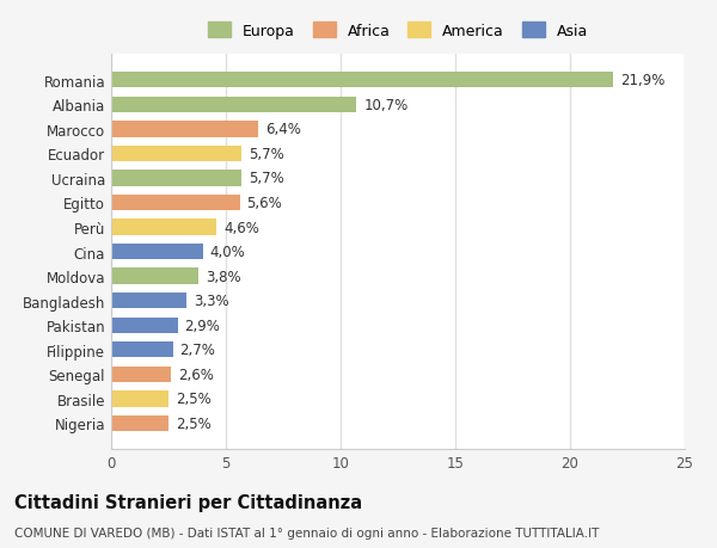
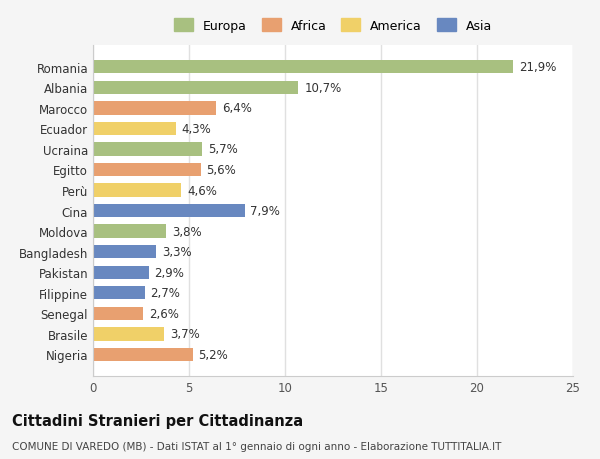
Ecuador: 5,7% -> 4,3%
Cina: 4,0% -> 7,9%
Brasile: 2,5% -> 3,7%
Nigeria: 2,5% -> 5,2%
